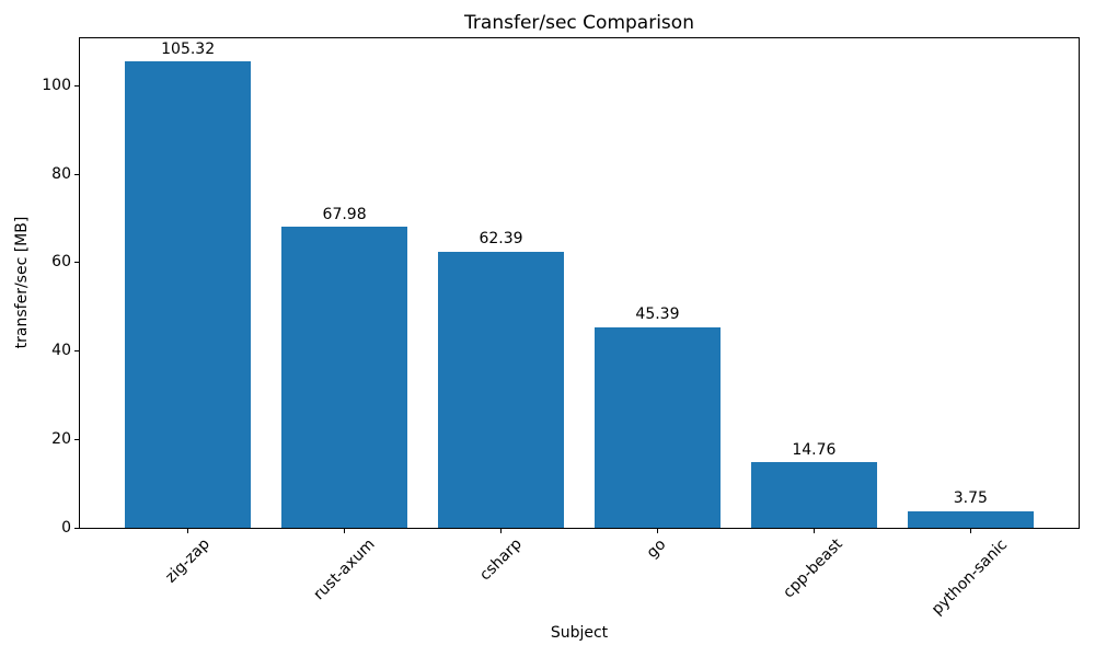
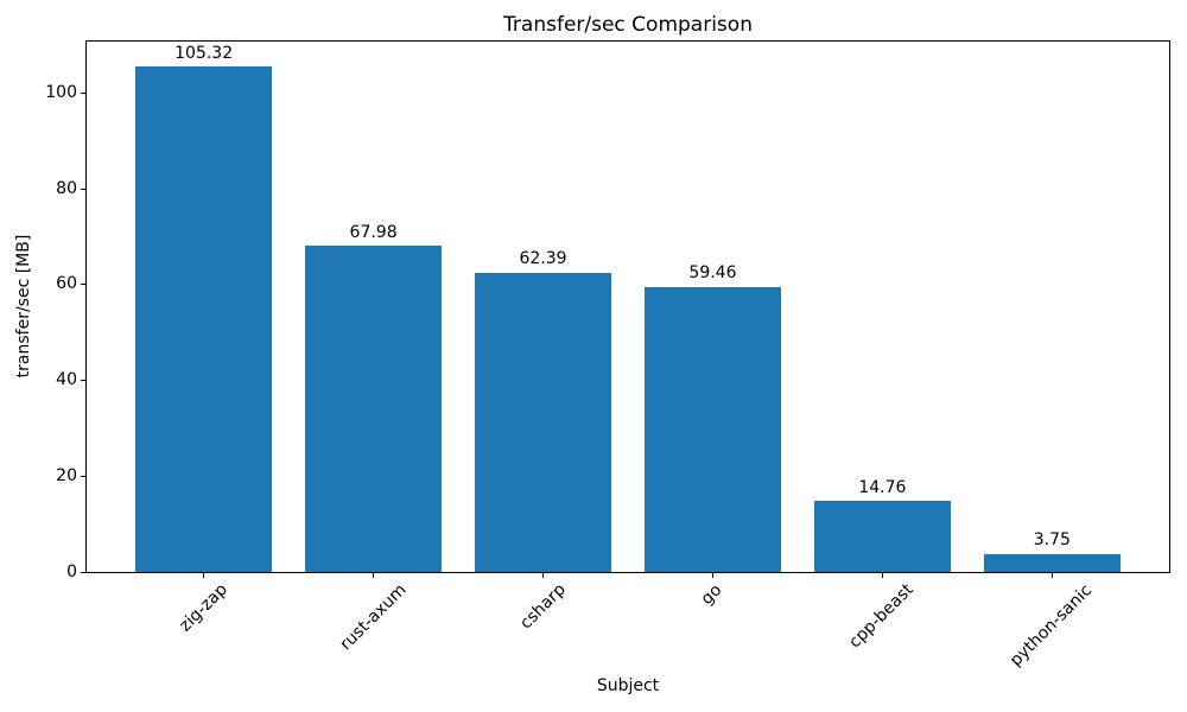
go: 45.39 -> 59.46
